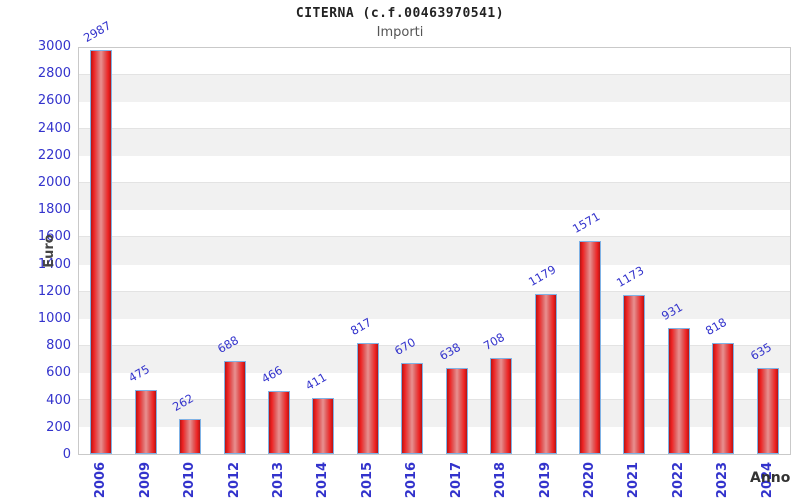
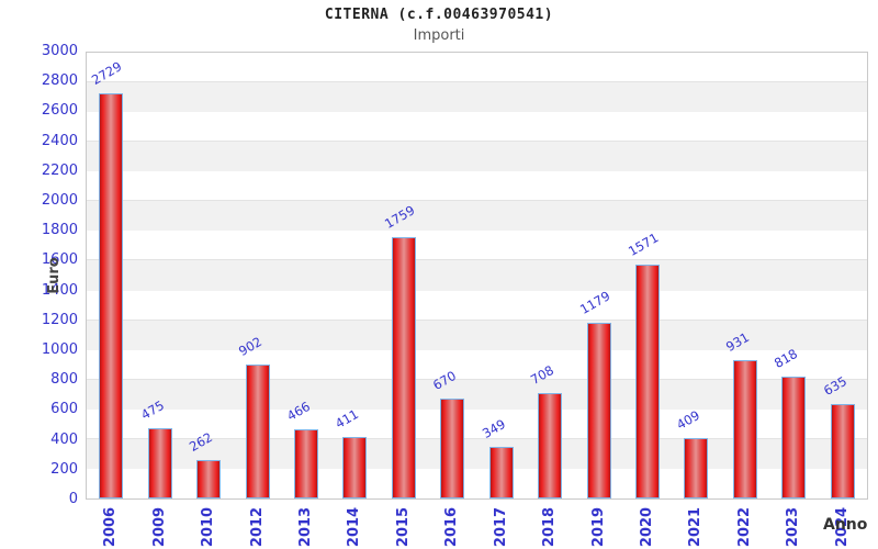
2006: 2987 -> 2729
2012: 688 -> 902
2015: 817 -> 1759
2017: 638 -> 349
2021: 1173 -> 409
